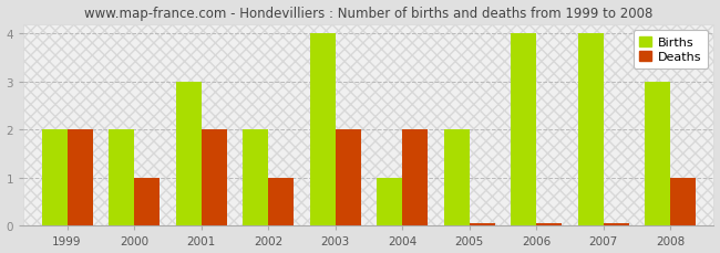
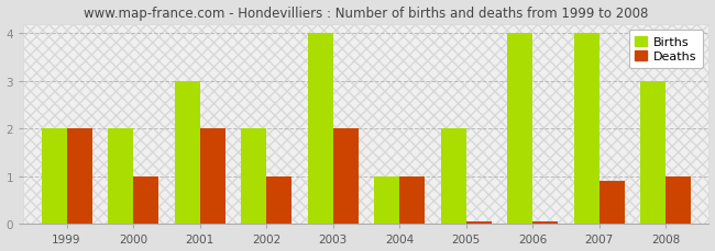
Deaths/2004: 2.00 -> 1.00
Deaths/2007: 0.05 -> 0.90
